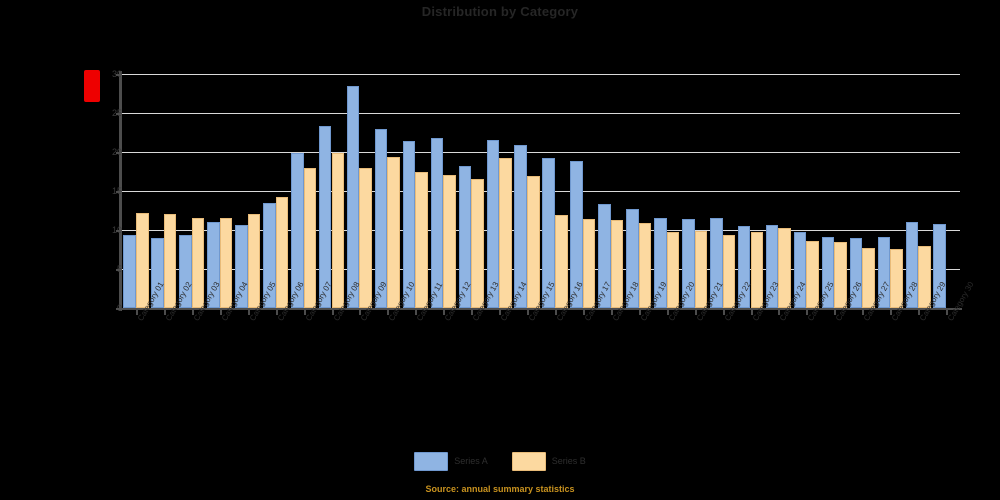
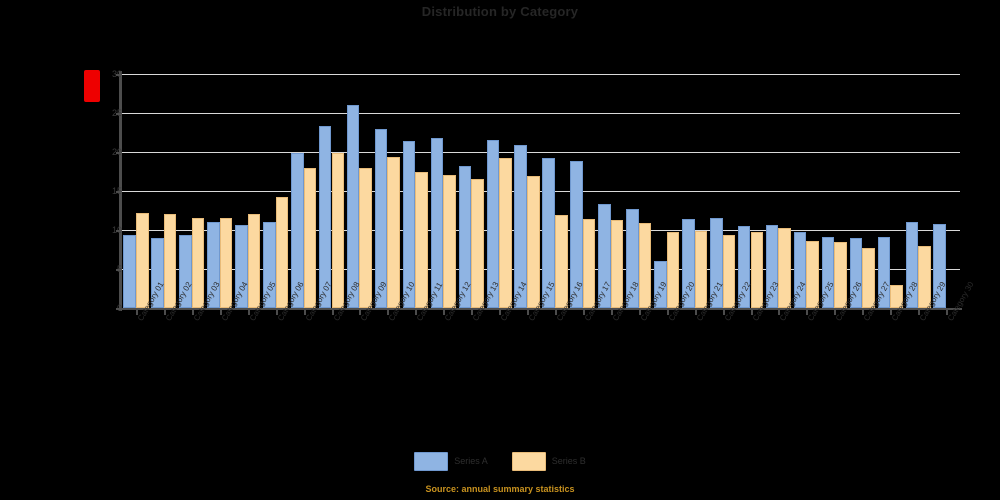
Series A/Category 06: 14 -> 11
Series A/Category 09: 28 -> 26
Series A/Category 20: 12 -> 6
Series B/Category 28: 8 -> 3
